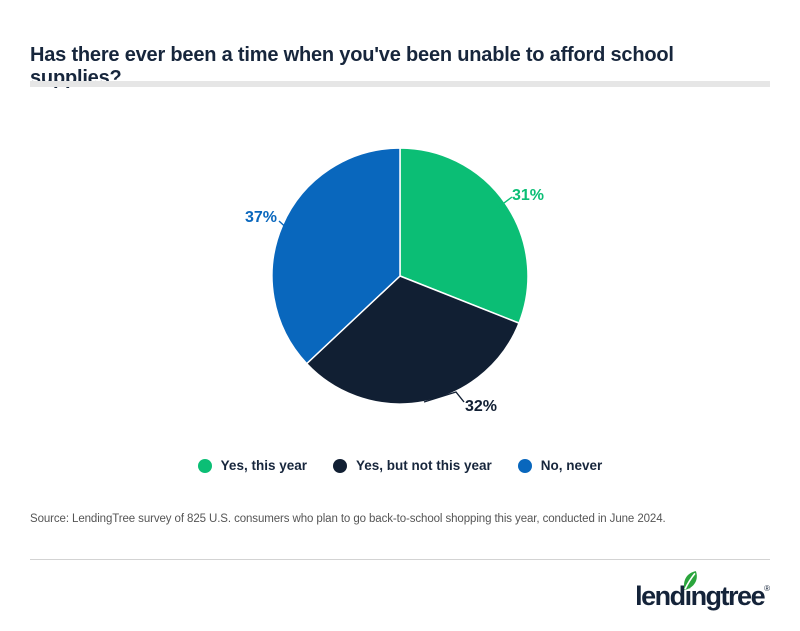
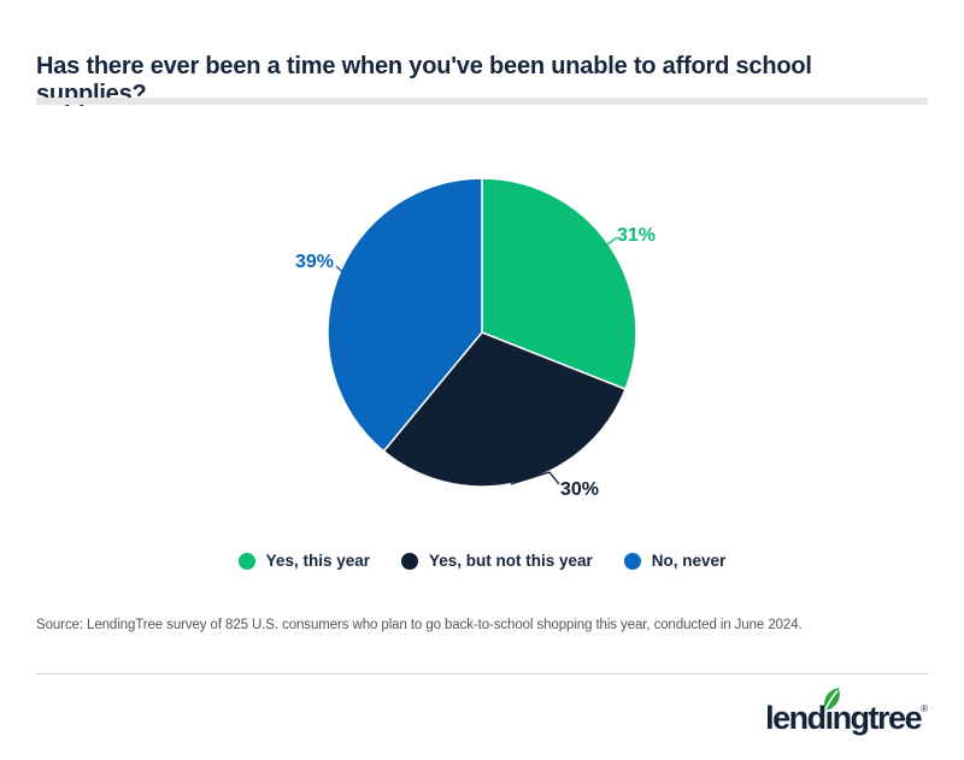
Yes, but not this year: 32% -> 30%
No, never: 37% -> 39%
